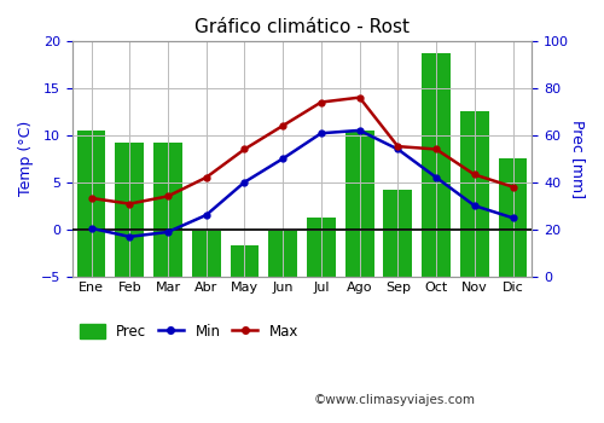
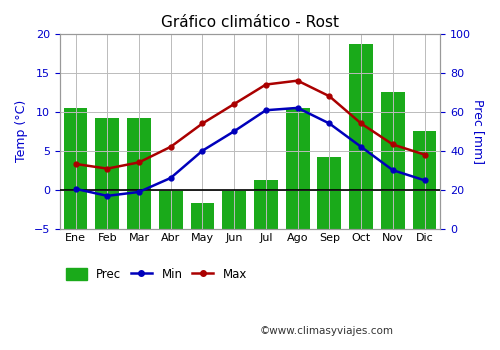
Max/Sep: 8.8 -> 12.0
